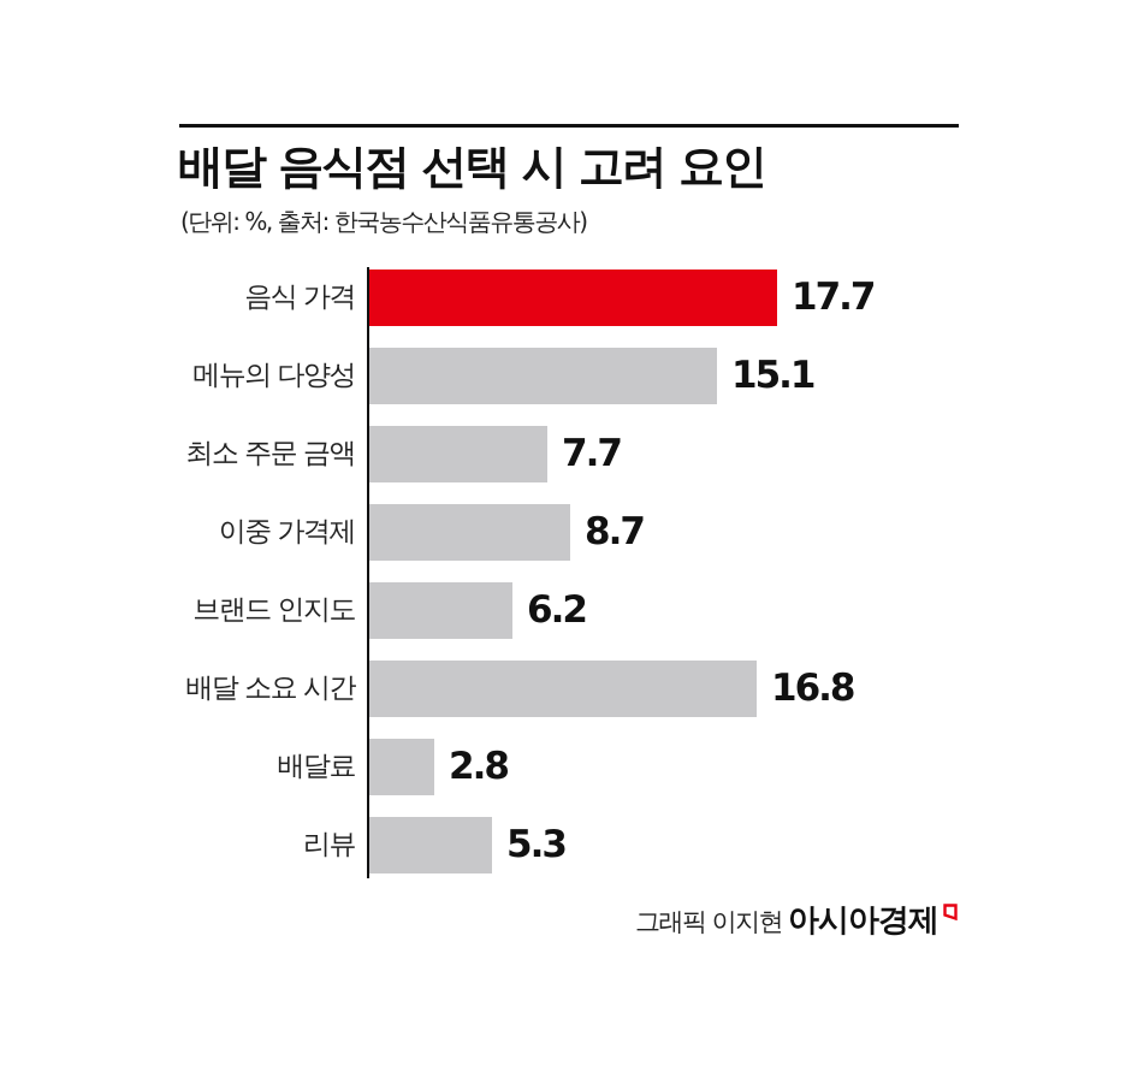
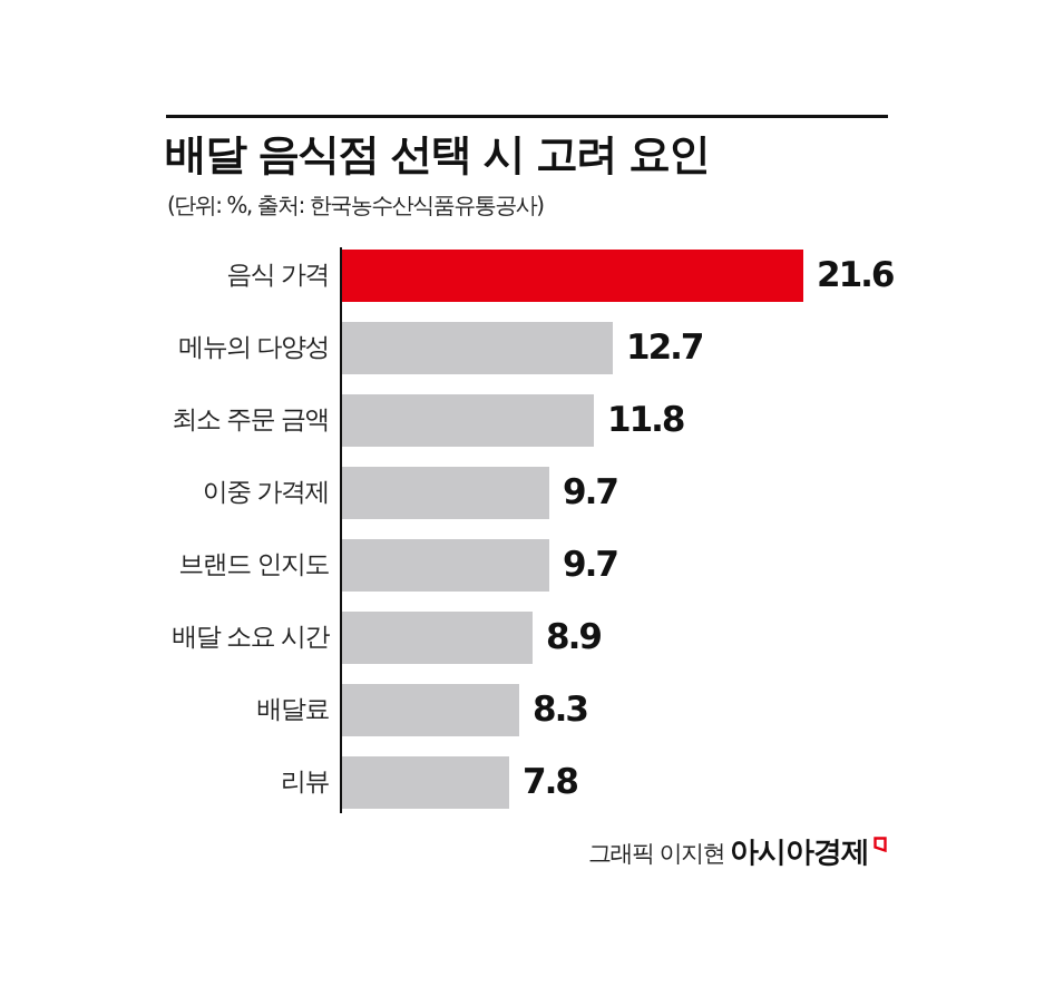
음식 가격: 17.7 -> 21.6
메뉴의 다양성: 15.1 -> 12.7
최소 주문 금액: 7.7 -> 11.8
이중 가격제: 8.7 -> 9.7
브랜드 인지도: 6.2 -> 9.7
배달 소요 시간: 16.8 -> 8.9
배달료: 2.8 -> 8.3
리뷰: 5.3 -> 7.8
